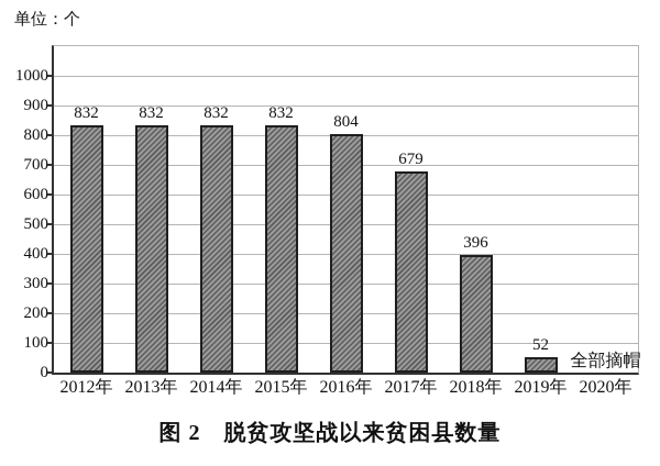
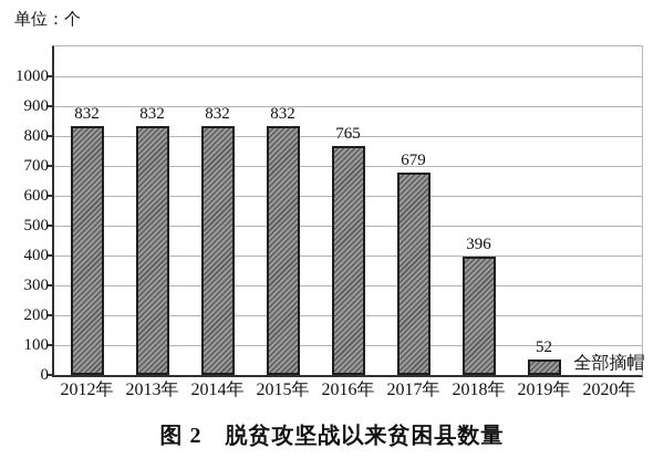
2016年: 804 -> 765
